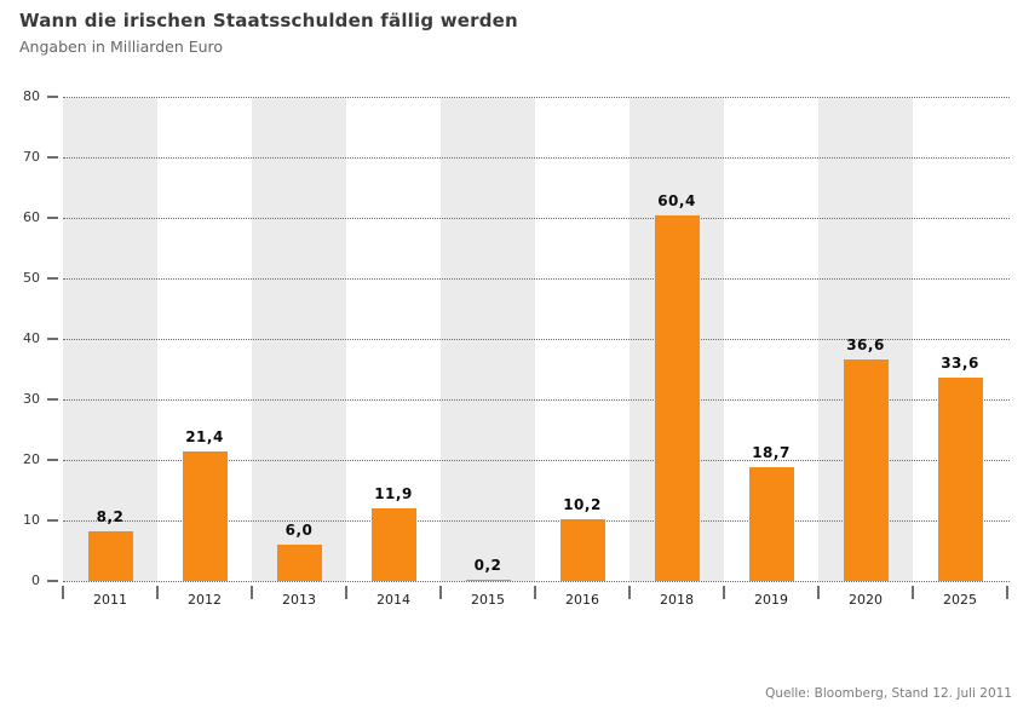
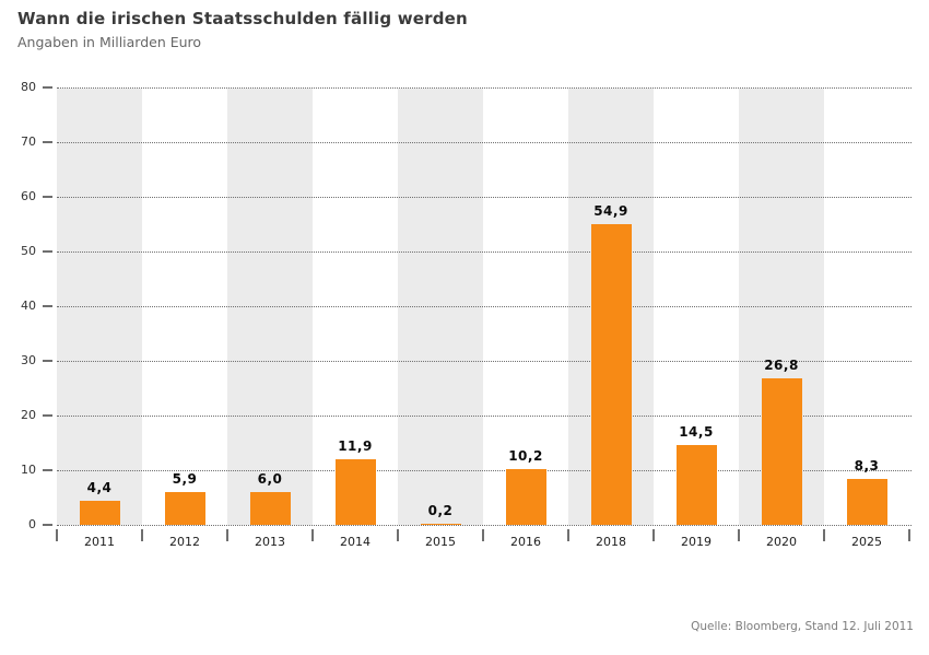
2011: 8,2 -> 4,4
2012: 21,4 -> 5,9
2018: 60,4 -> 54,9
2019: 18,7 -> 14,5
2020: 36,6 -> 26,8
2025: 33,6 -> 8,3
